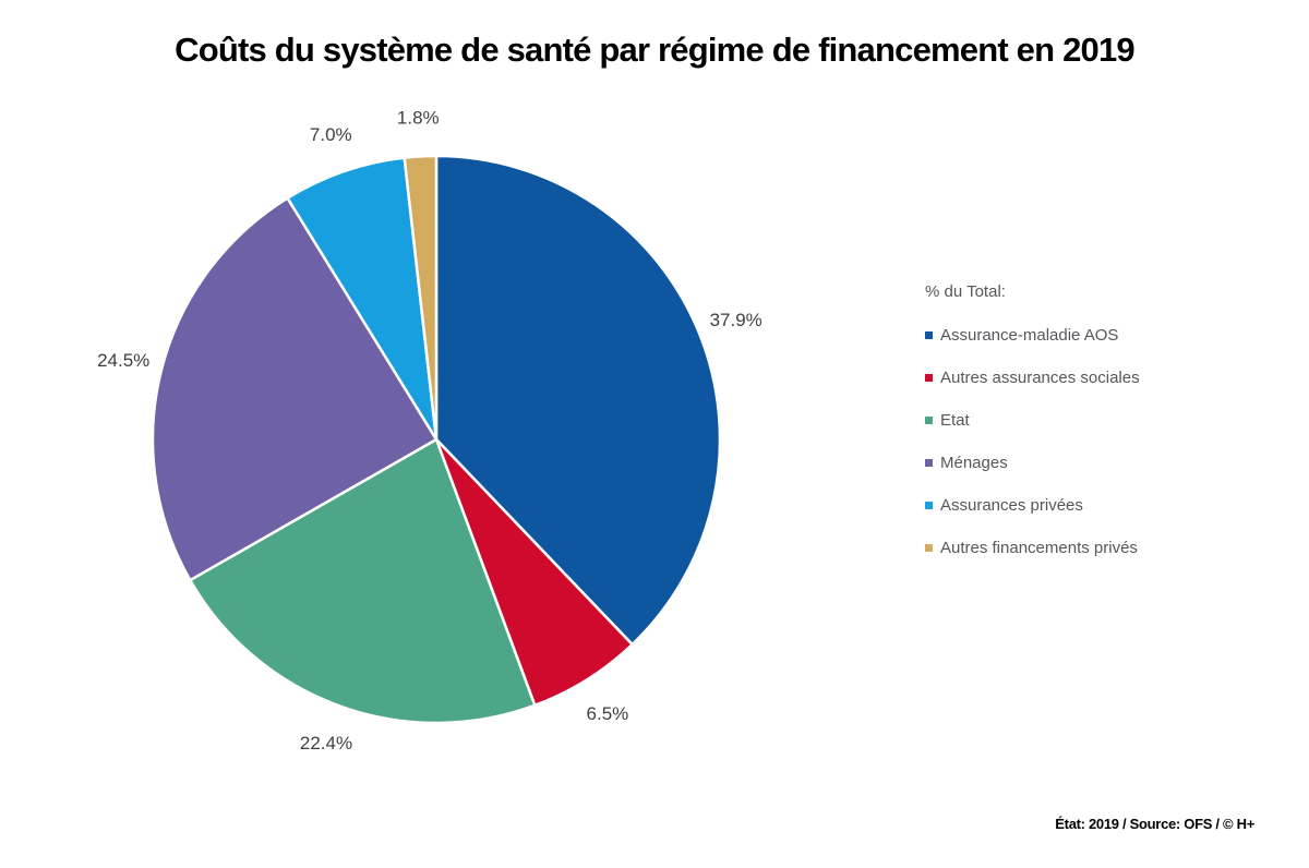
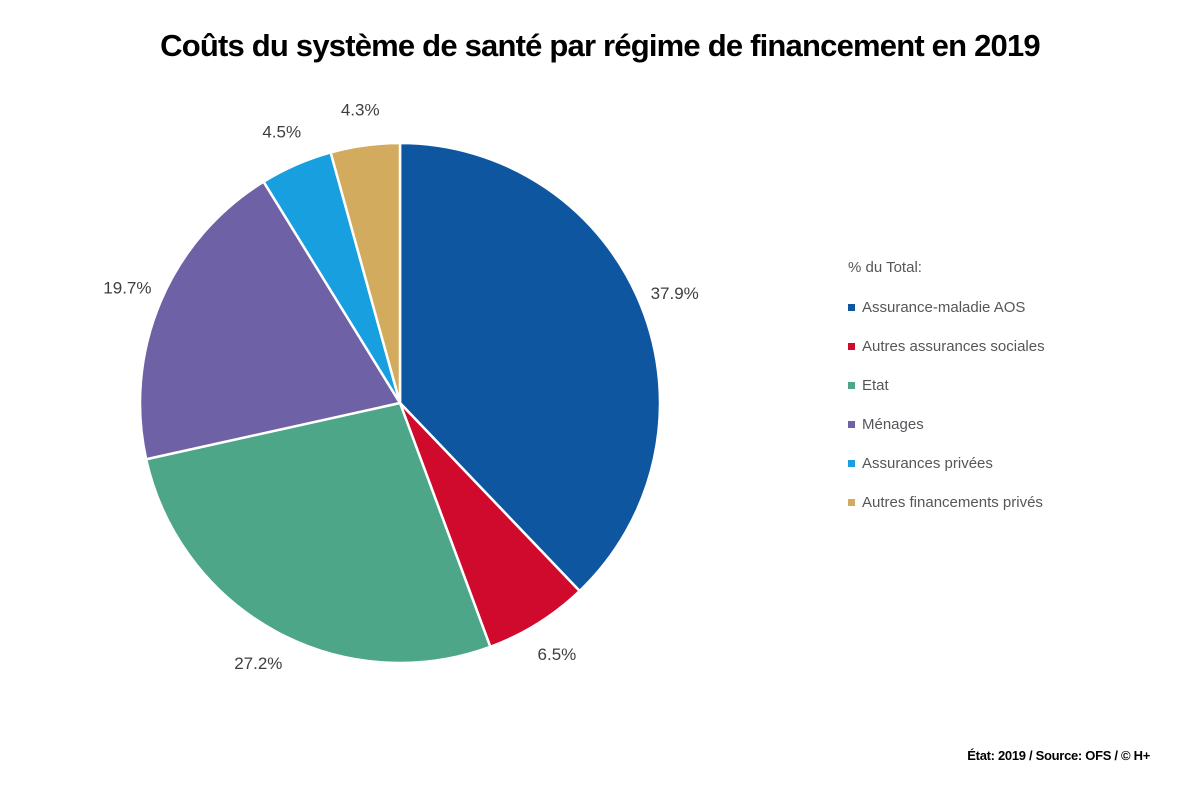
Etat: 22.4% -> 27.2%
Ménages: 24.5% -> 19.7%
Assurances privées: 7.0% -> 4.5%
Autres financements privés: 1.8% -> 4.3%
